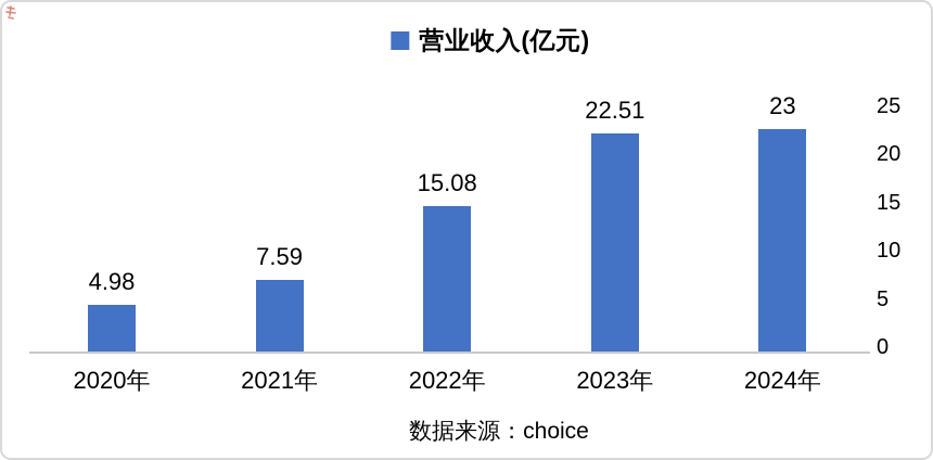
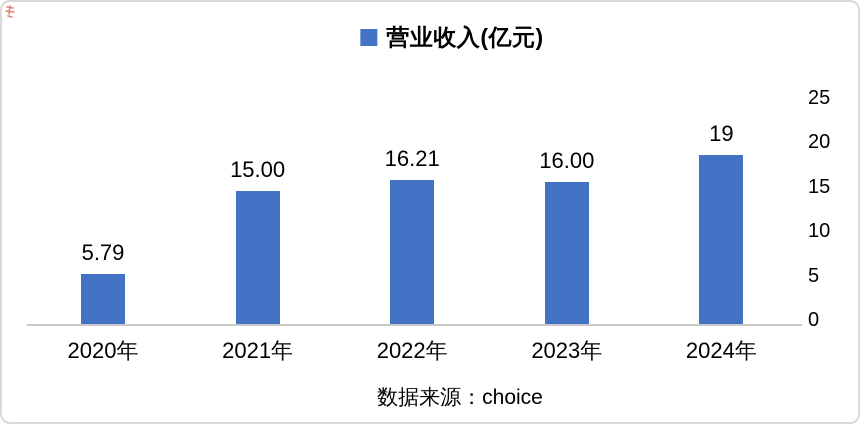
2020年: 4.98 -> 5.79
2021年: 7.59 -> 15.00
2022年: 15.08 -> 16.21
2023年: 22.51 -> 16.00
2024年: 23 -> 19
